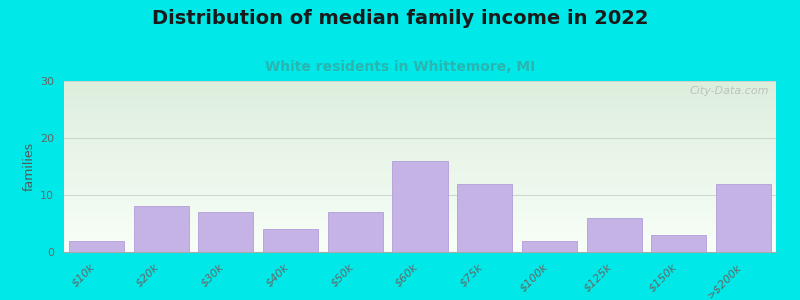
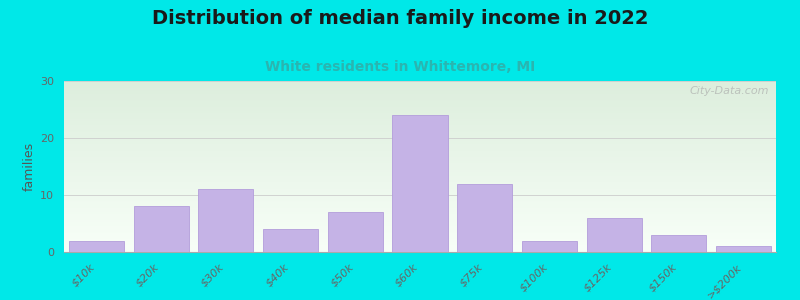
$30k: 7 -> 11
$60k: 16 -> 24
>$200k: 12 -> 1
